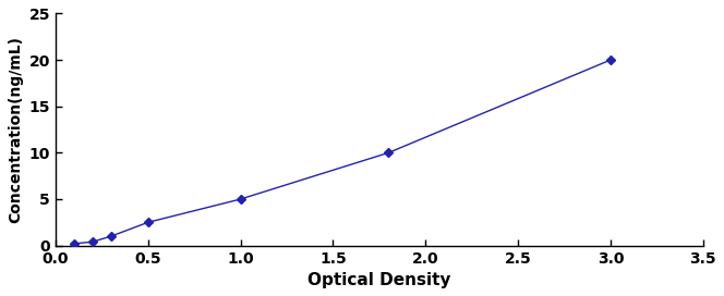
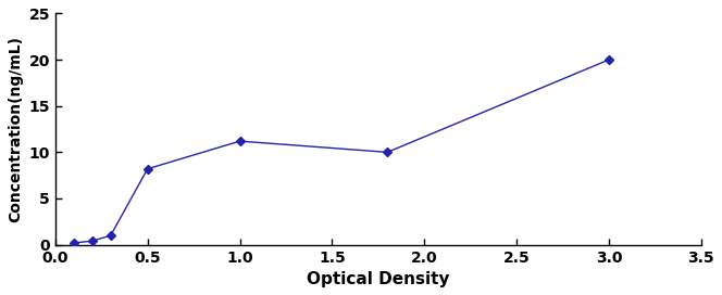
0.5: 2.5 -> 8.2
1.0: 5.0 -> 11.2
